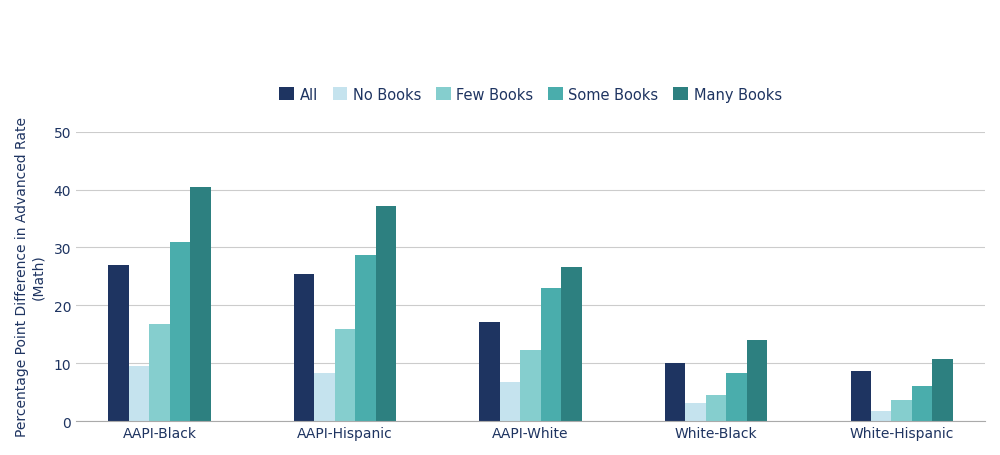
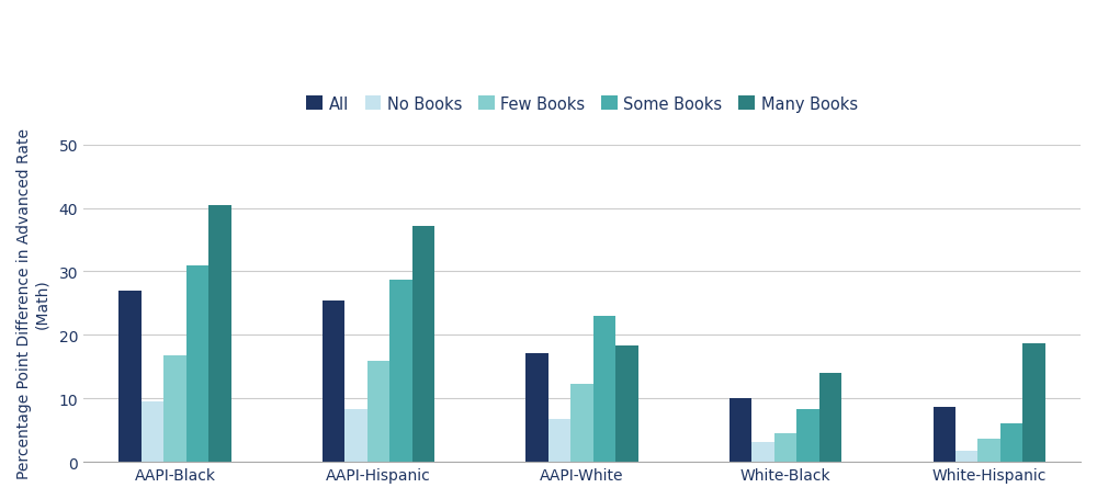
Many Books/AAPI-White: 26.6 -> 18.4
Many Books/White-Hispanic: 10.8 -> 18.6
